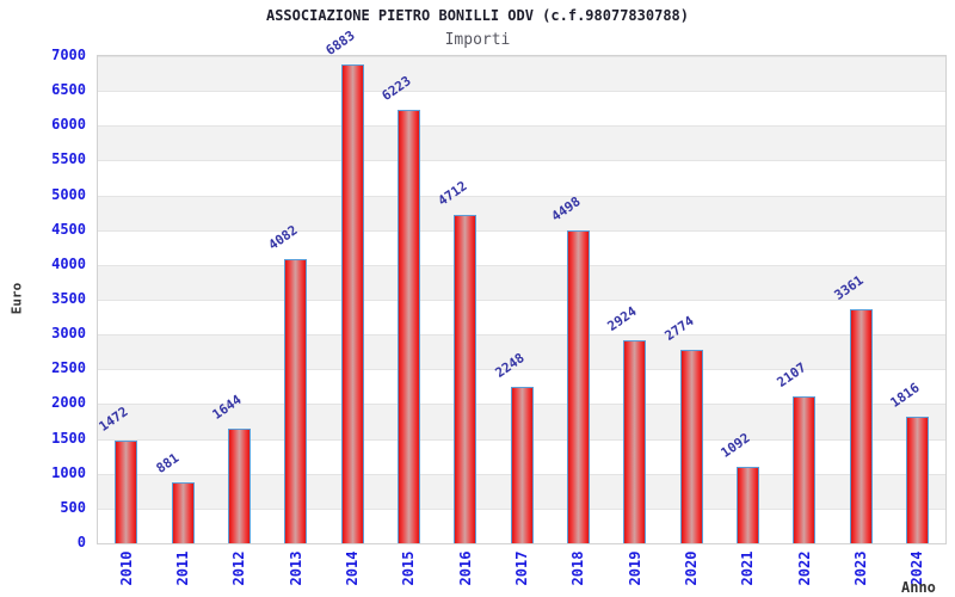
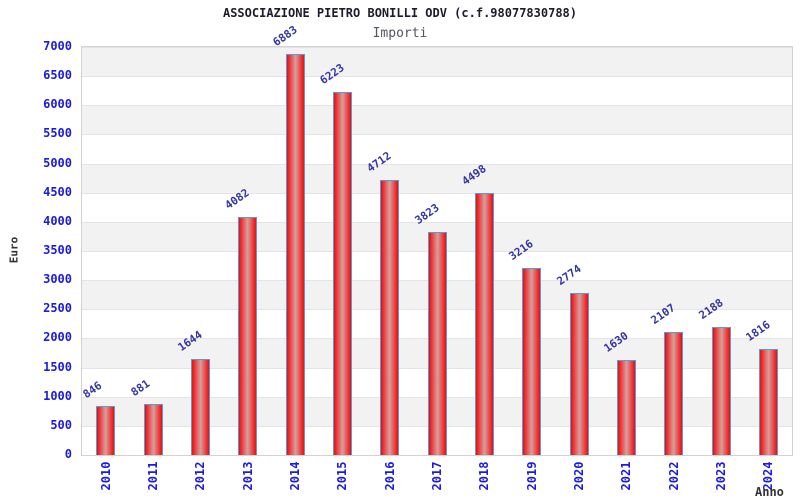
2010: 1472 -> 846
2017: 2248 -> 3823
2019: 2924 -> 3216
2021: 1092 -> 1630
2023: 3361 -> 2188
